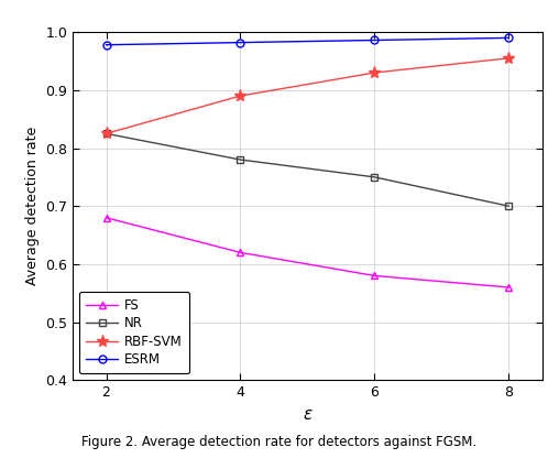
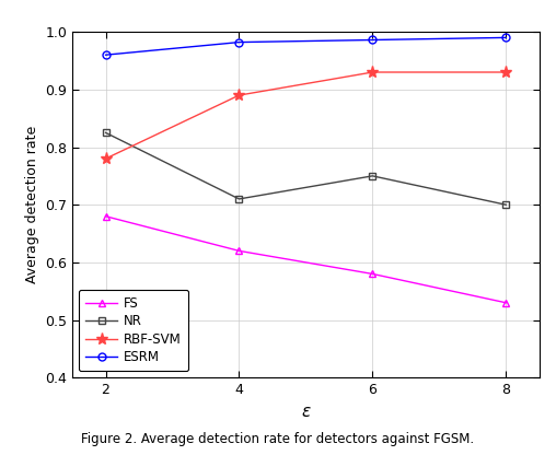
RBF-SVM/2: 0.825 -> 0.780
ESRM/2: 0.978 -> 0.960
NR/4: 0.780 -> 0.710
FS/8: 0.56 -> 0.53
RBF-SVM/8: 0.955 -> 0.930
